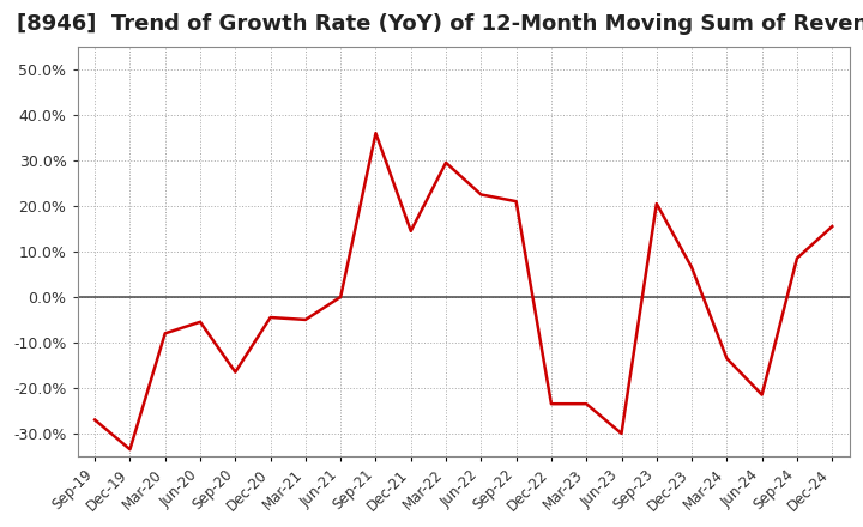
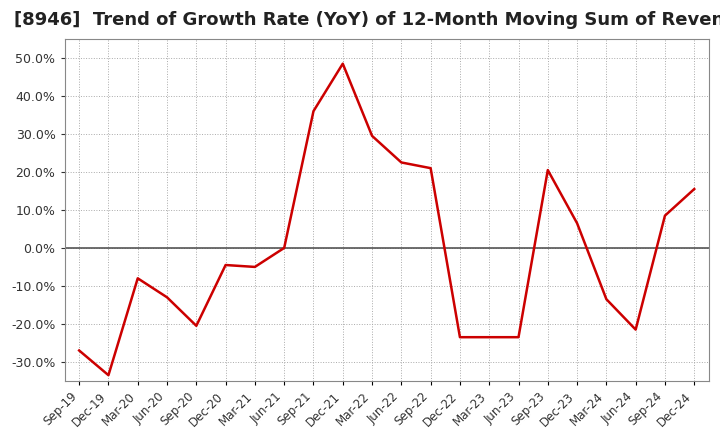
Jun-20: -5.5% -> -13.0%
Sep-20: -16.5% -> -20.5%
Dec-21: 14.5% -> 48.5%
Jun-23: -30.0% -> -23.5%
